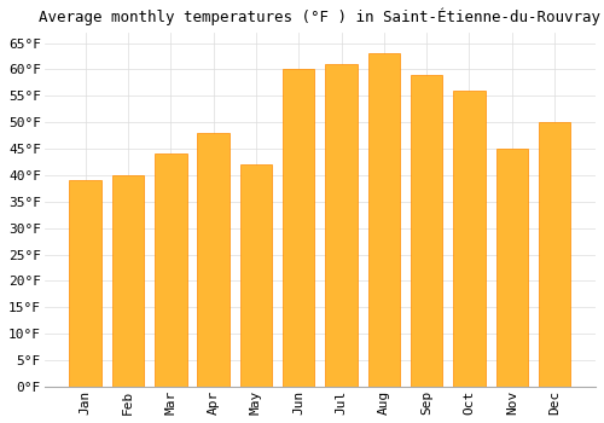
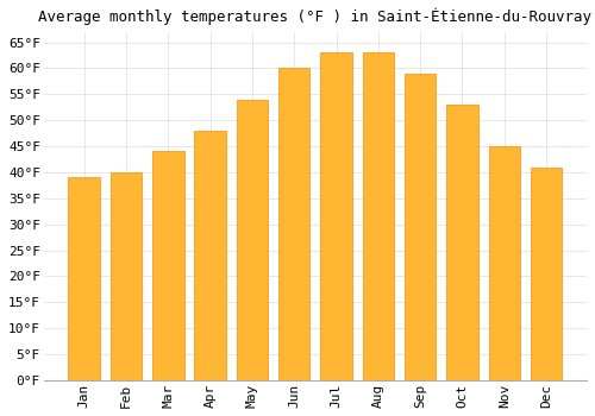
May: 42°F -> 54°F
Jul: 61°F -> 63°F
Oct: 56°F -> 53°F
Dec: 50°F -> 41°F
